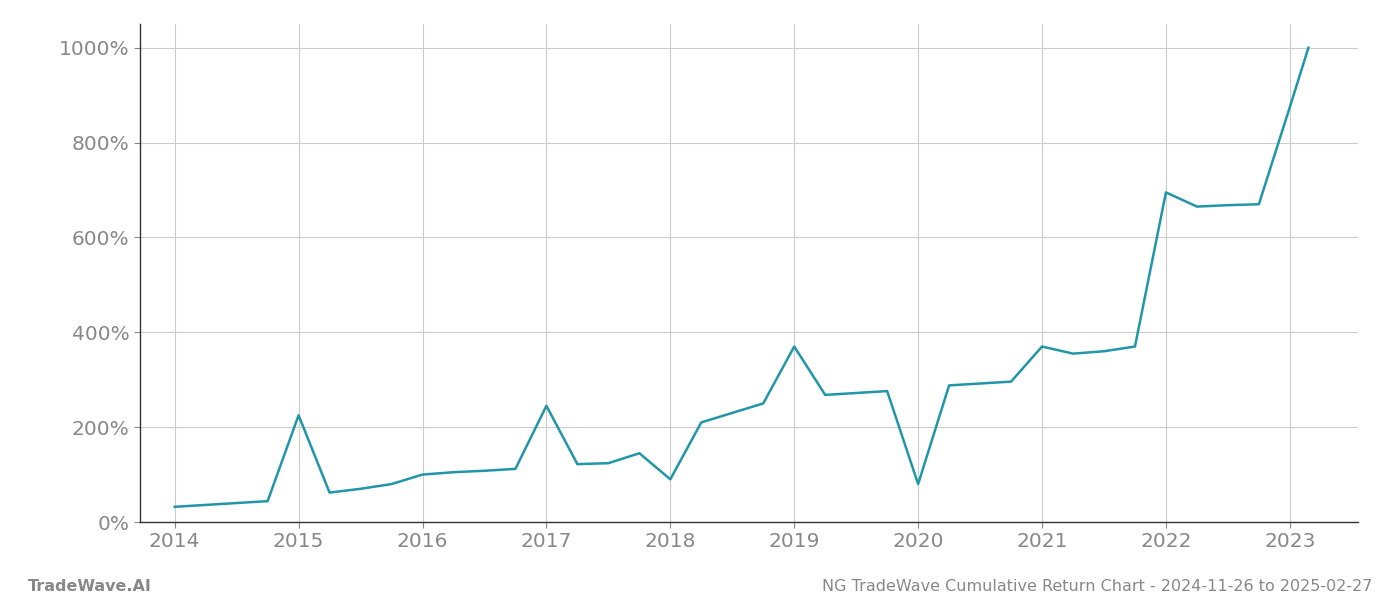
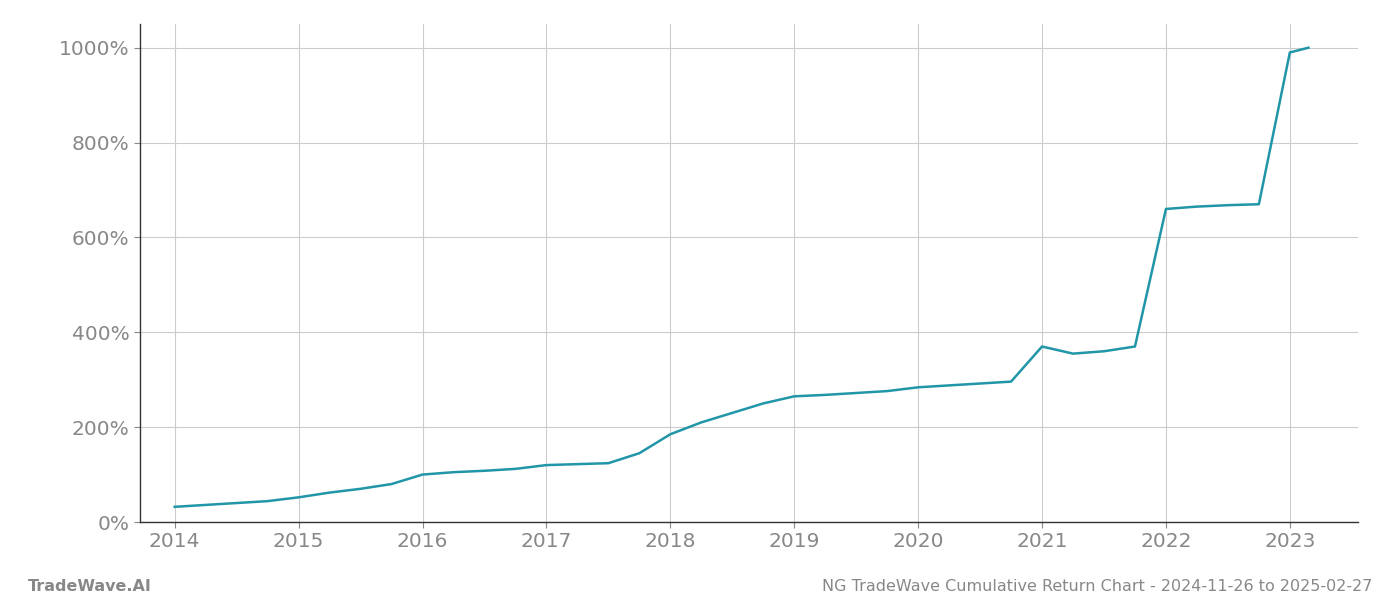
2015: 225% -> 52%
2017: 245% -> 120%
2018: 90% -> 185%
2019: 370% -> 265%
2020: 80% -> 284%
2022: 695% -> 660%
2023: 875% -> 990%
